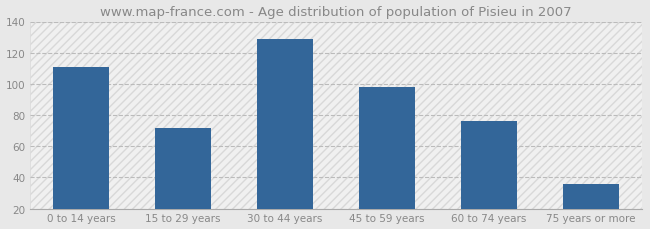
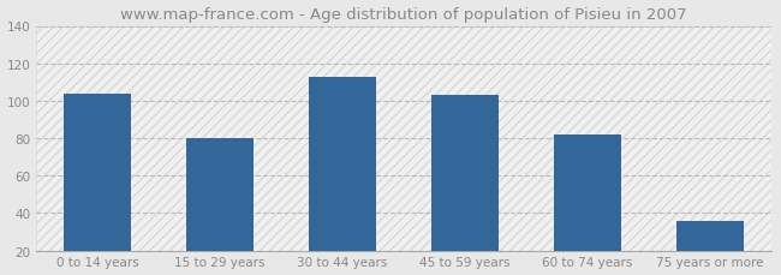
0 to 14 years: 111 -> 104
15 to 29 years: 72 -> 80
30 to 44 years: 129 -> 113
45 to 59 years: 98 -> 103
60 to 74 years: 76 -> 82
